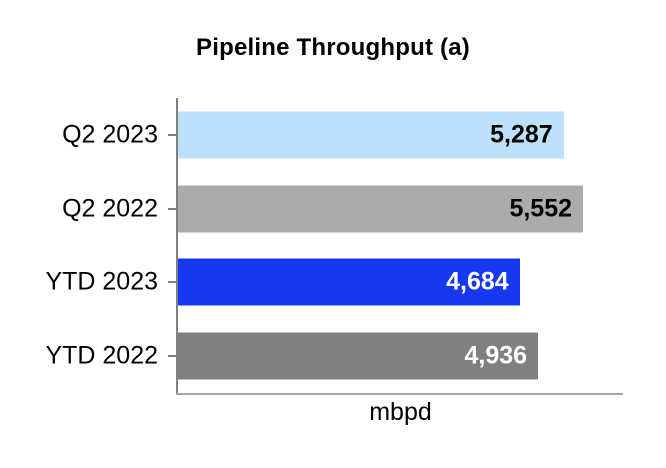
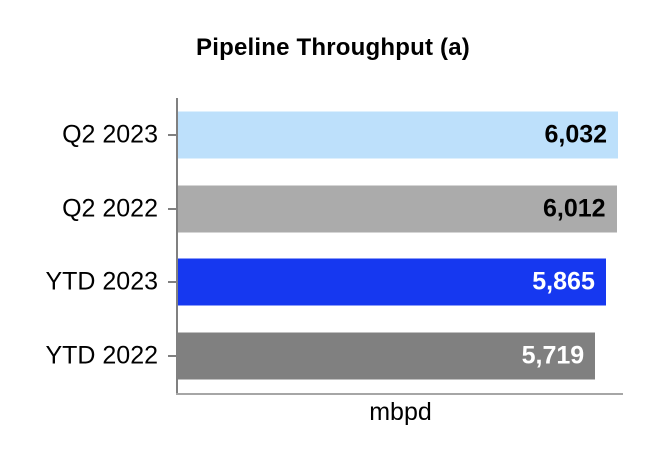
Q2 2023: 5,287 -> 6,032
Q2 2022: 5,552 -> 6,012
YTD 2023: 4,684 -> 5,865
YTD 2022: 4,936 -> 5,719
